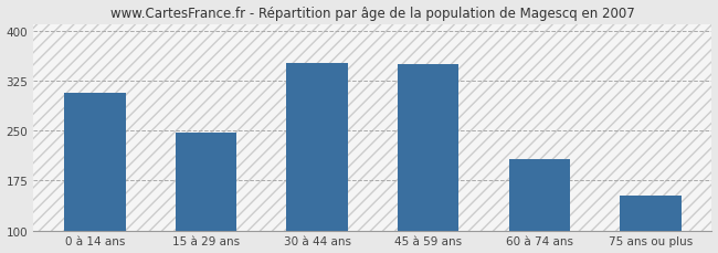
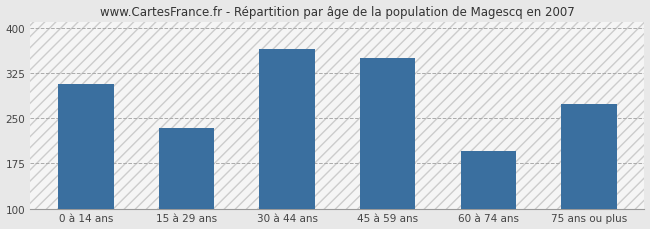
15 à 29 ans: 247 -> 234
30 à 44 ans: 352 -> 364
60 à 74 ans: 207 -> 196
75 ans ou plus: 152 -> 274
